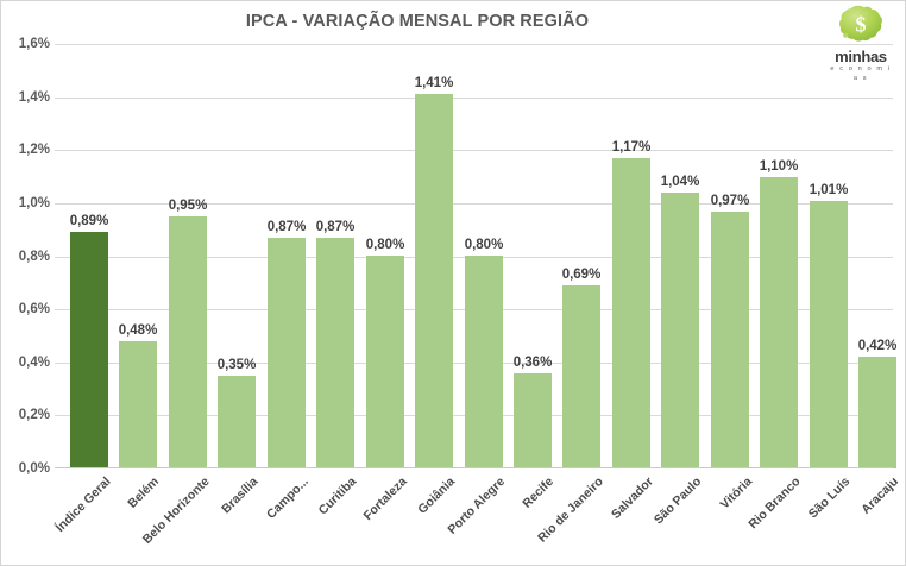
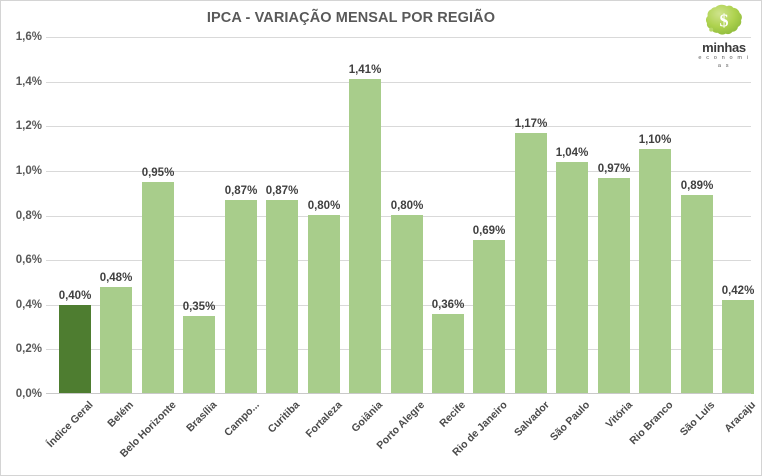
Índice Geral: 0,89% -> 0,40%
São Luís: 1,01% -> 0,89%
